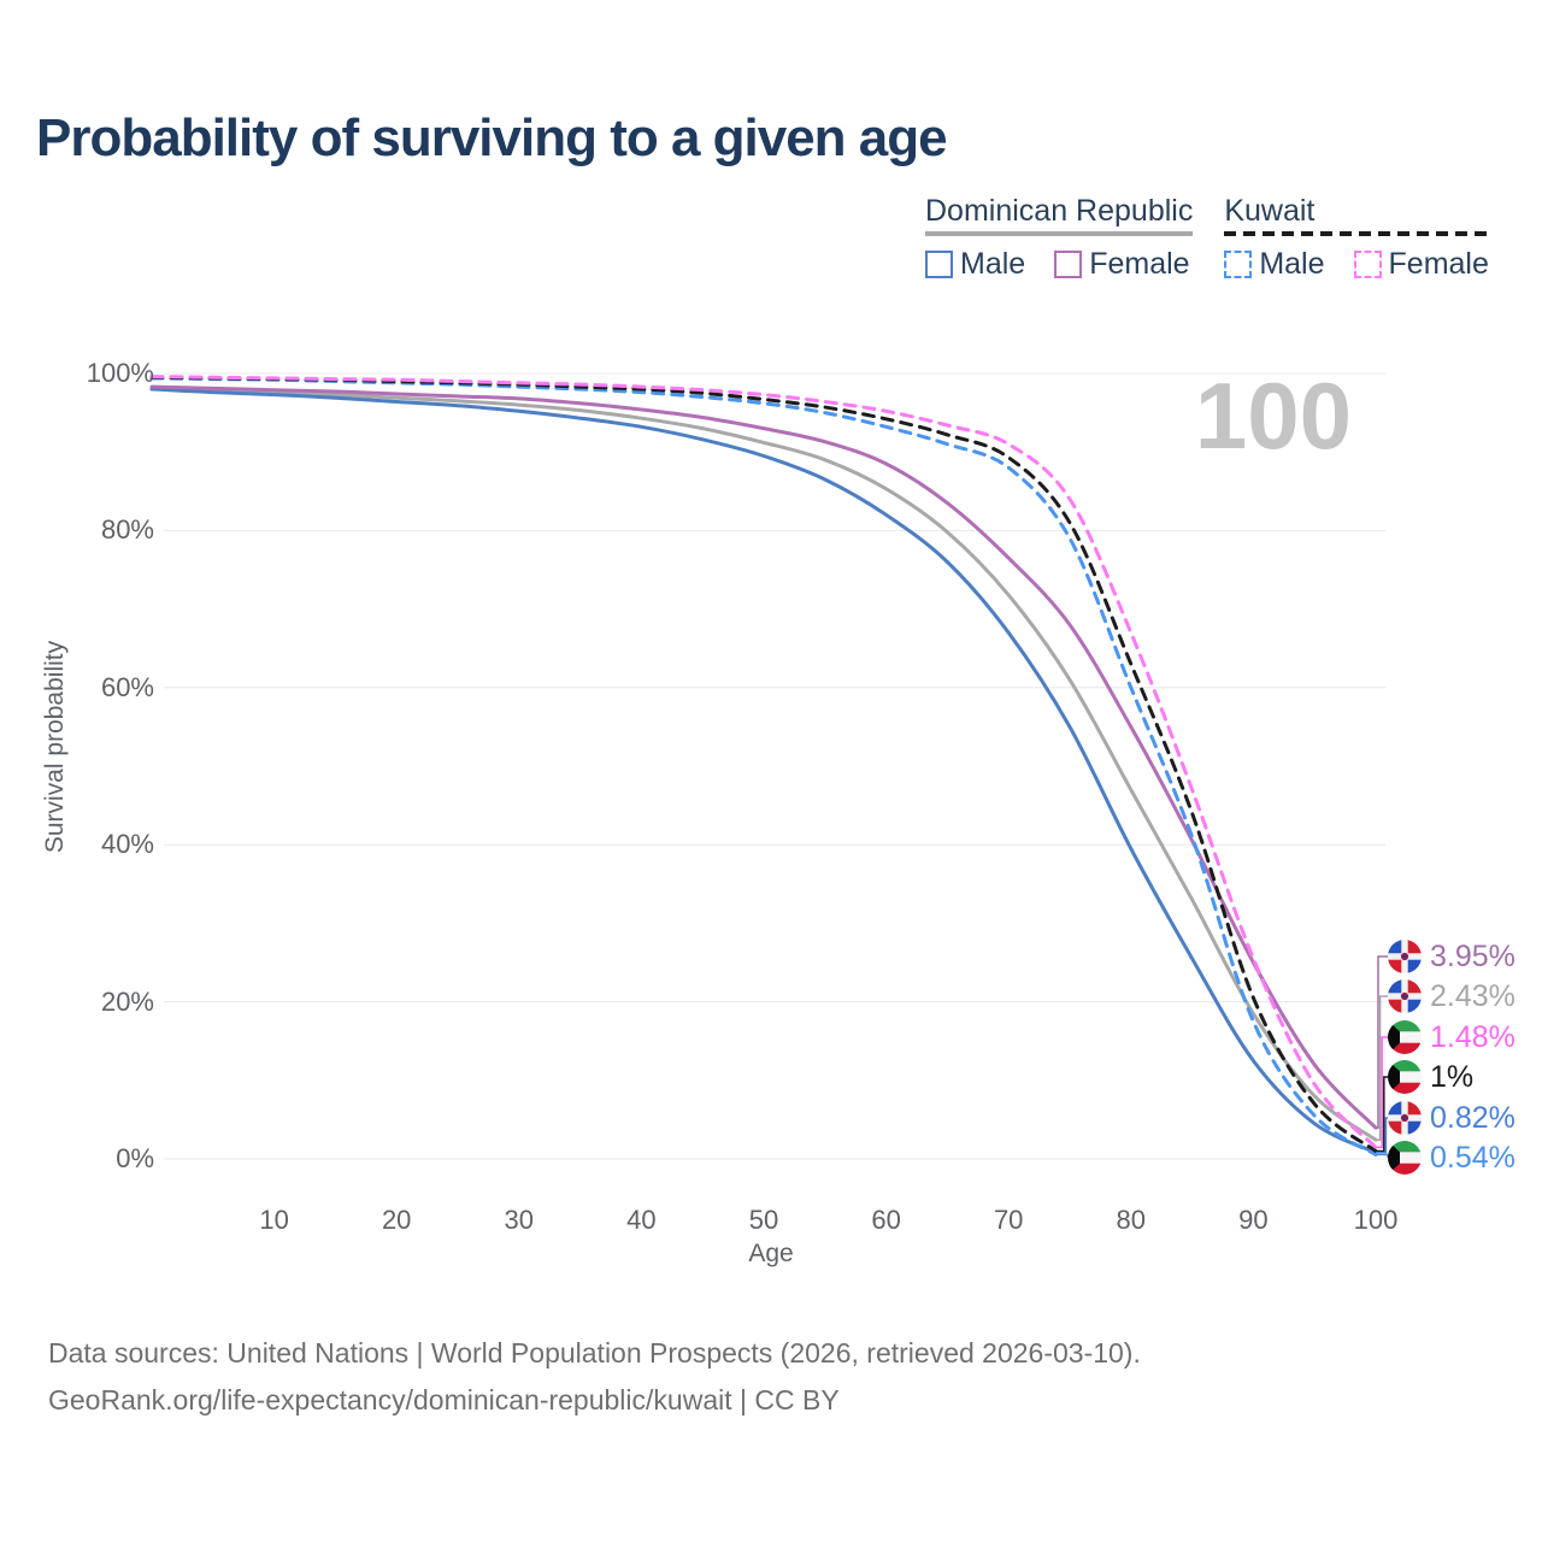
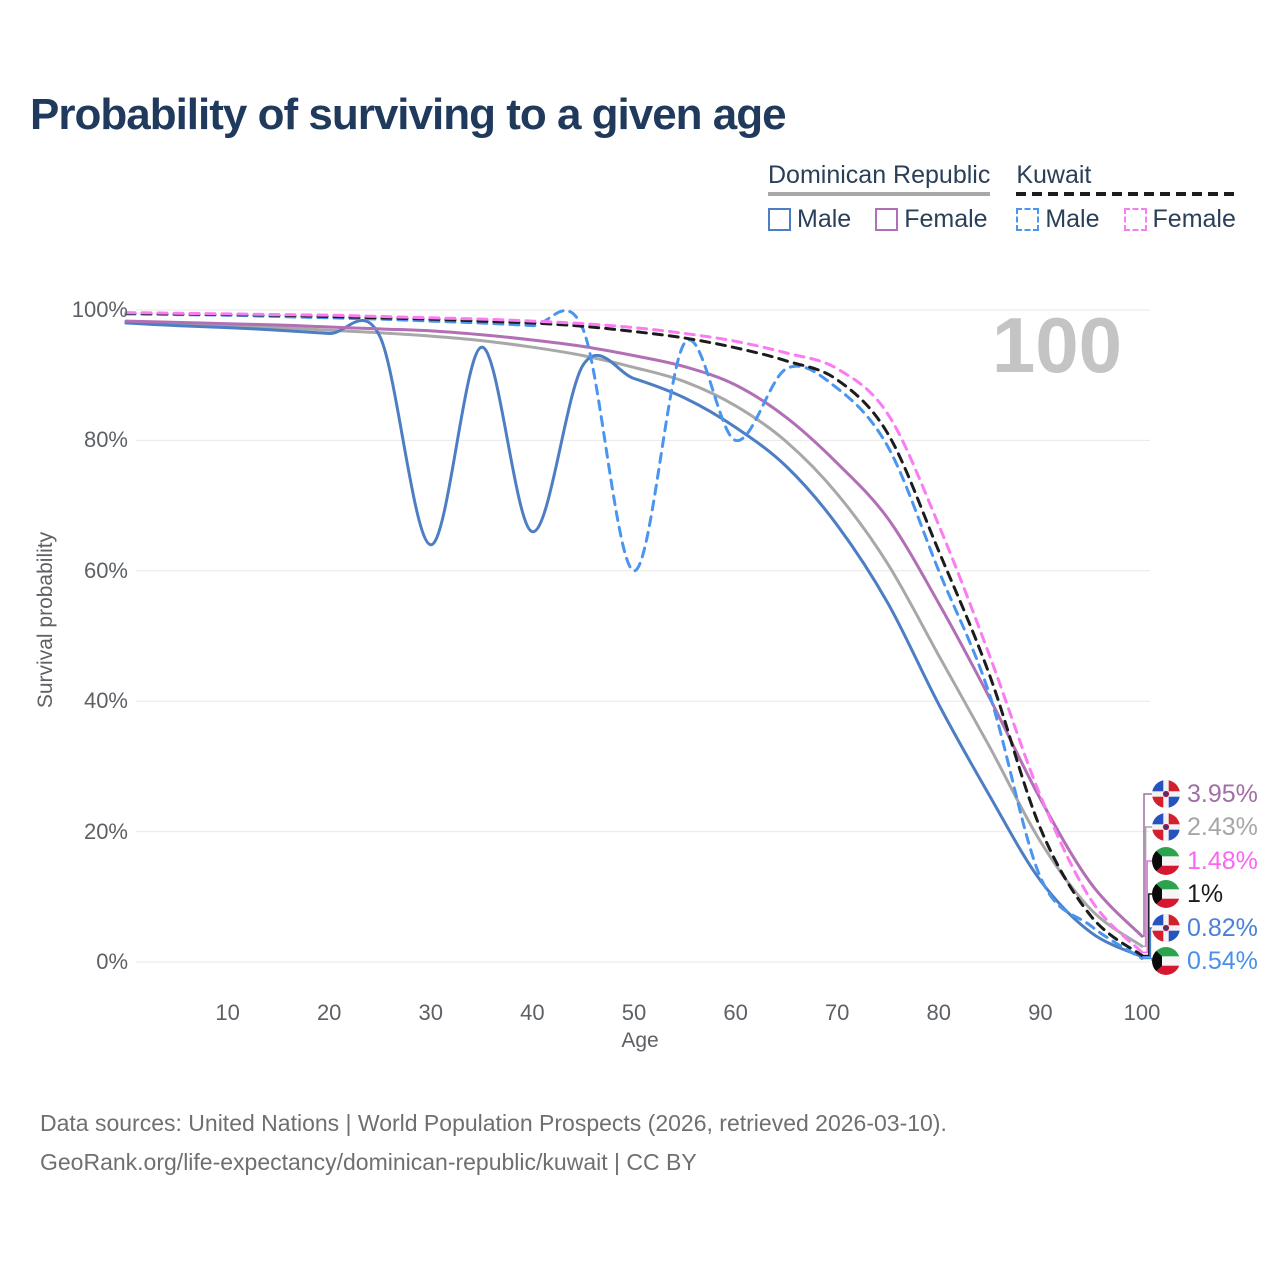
Dominican Republic Male/30: 95% -> 64%
Dominican Republic Male/40: 93% -> 66%
Kuwait Male/50: 96% -> 60%
Kuwait Male/60: 93% -> 80%
Kuwait Male/90: 18% -> 13%
